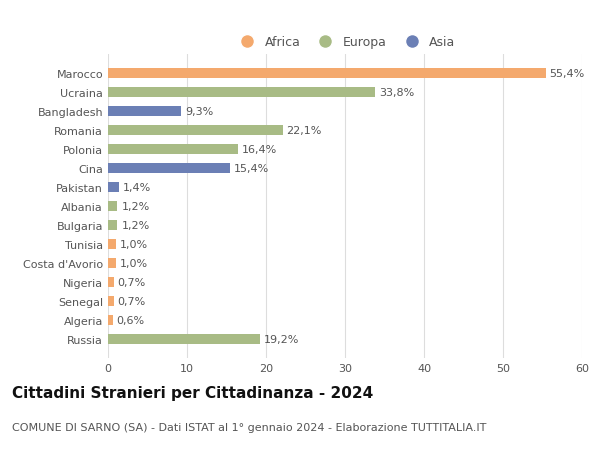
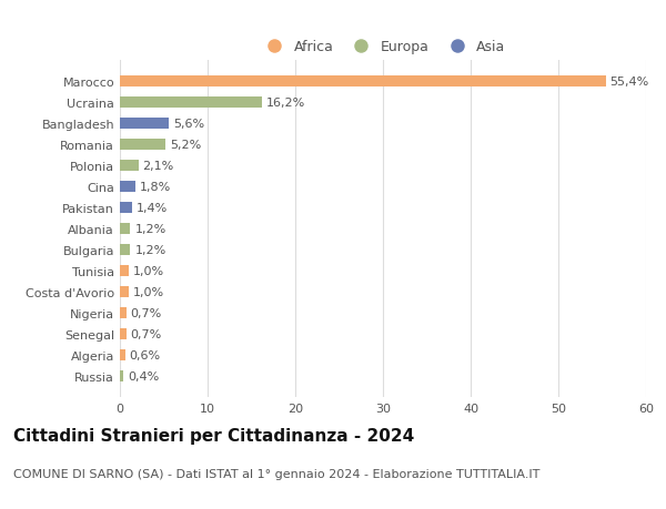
Ucraina: 33,8% -> 16,2%
Bangladesh: 9,3% -> 5,6%
Romania: 22,1% -> 5,2%
Polonia: 16,4% -> 2,1%
Cina: 15,4% -> 1,8%
Russia: 19,2% -> 0,4%
